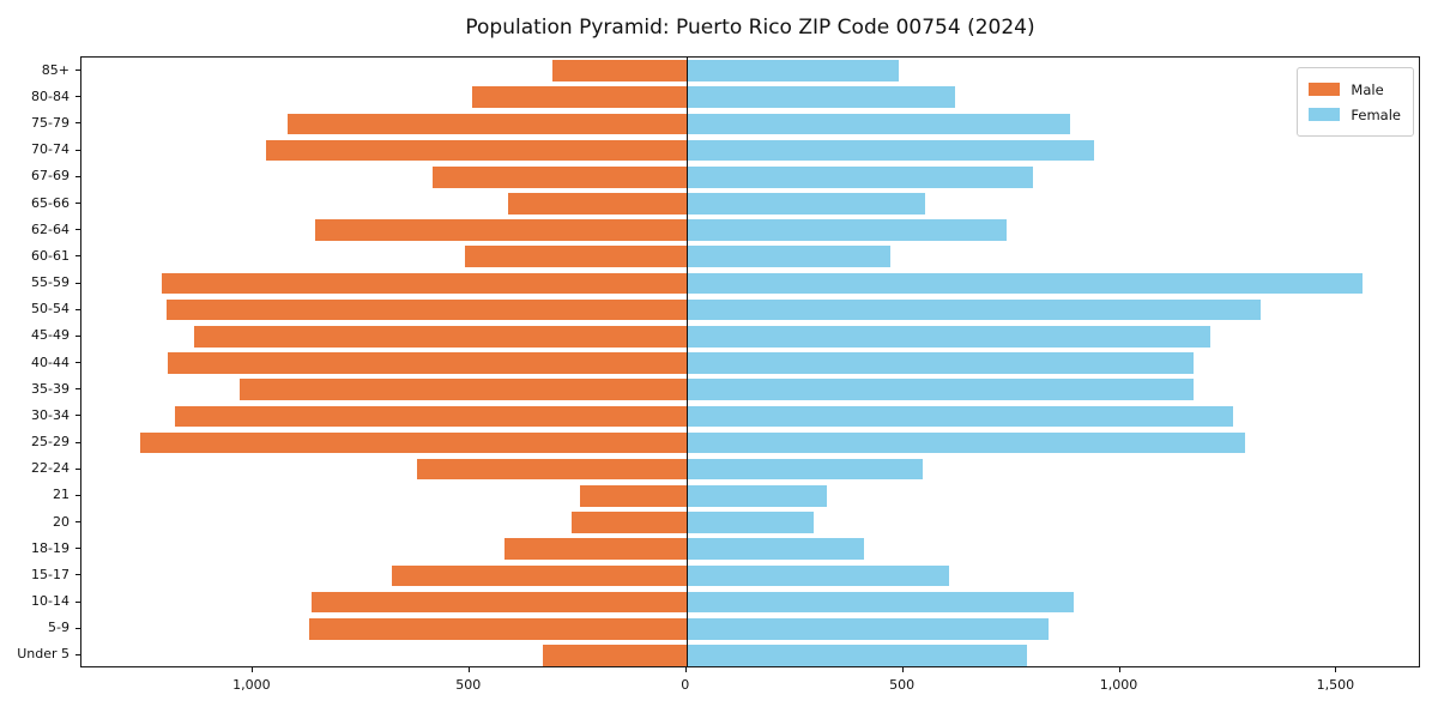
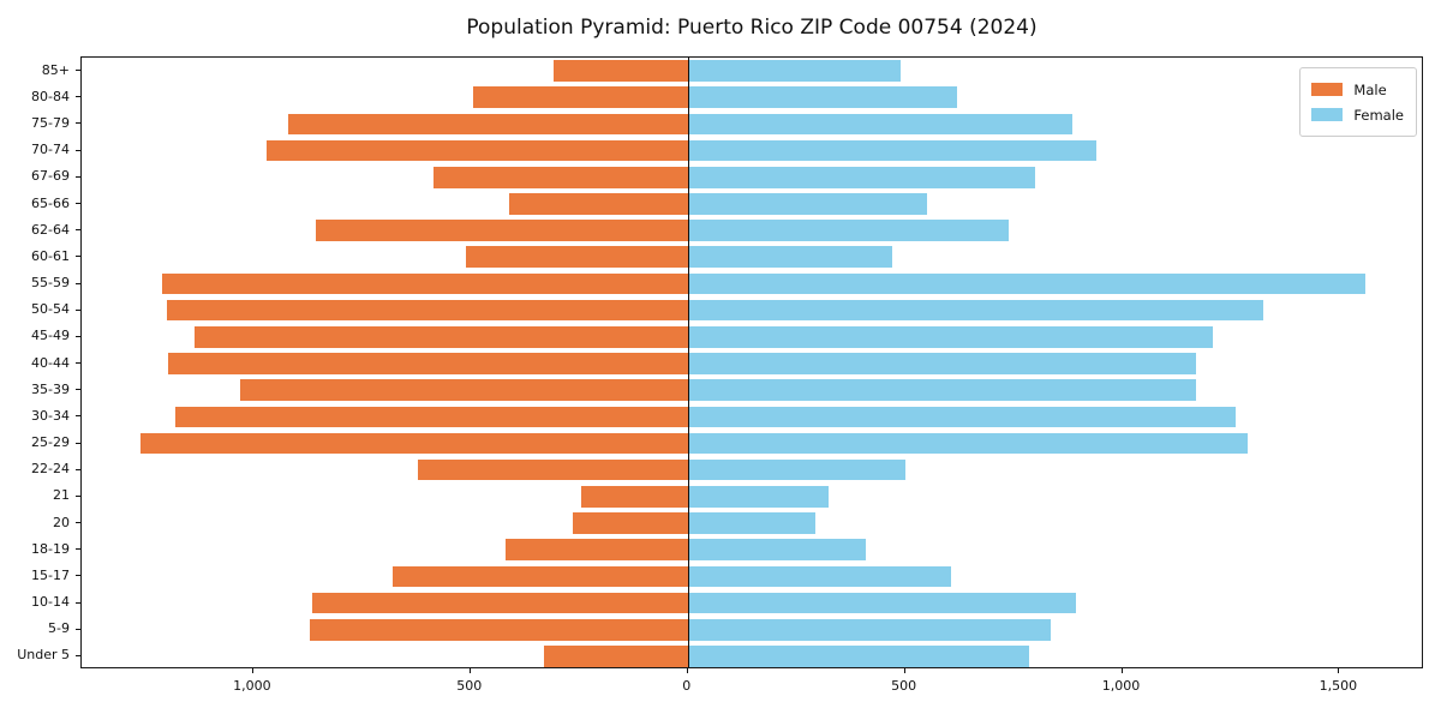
Female/22-24: 540 -> 500
